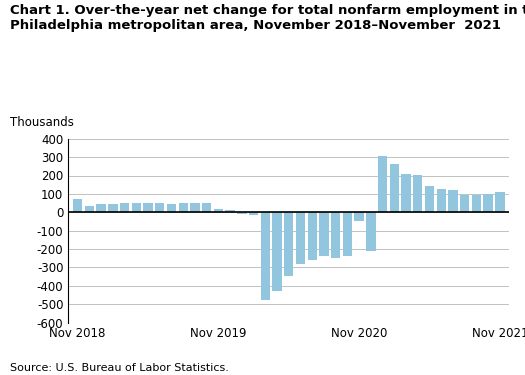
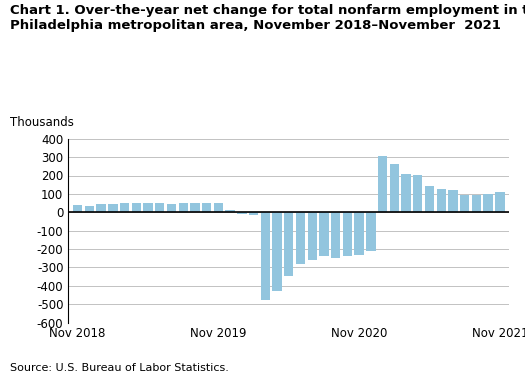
Nov 2018: 70 -> 40
Nov 2019: 20 -> 50
Nov 2020: -50 -> -230
